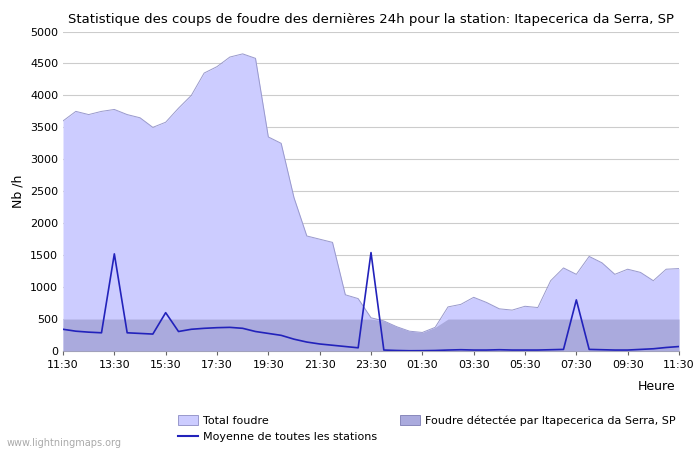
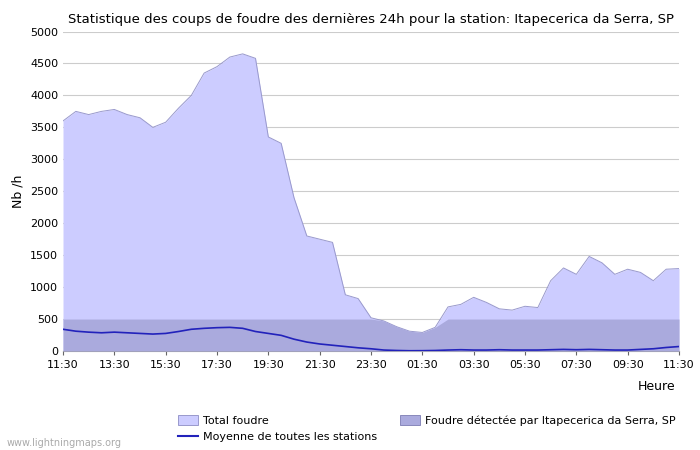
Moyenne de toutes les stations/13:30: 1520 -> 300
Moyenne de toutes les stations/15:30: 600 -> 280
Moyenne de toutes les stations/23:30: 1540 -> 40
Moyenne de toutes les stations/07:30: 800 -> 20
